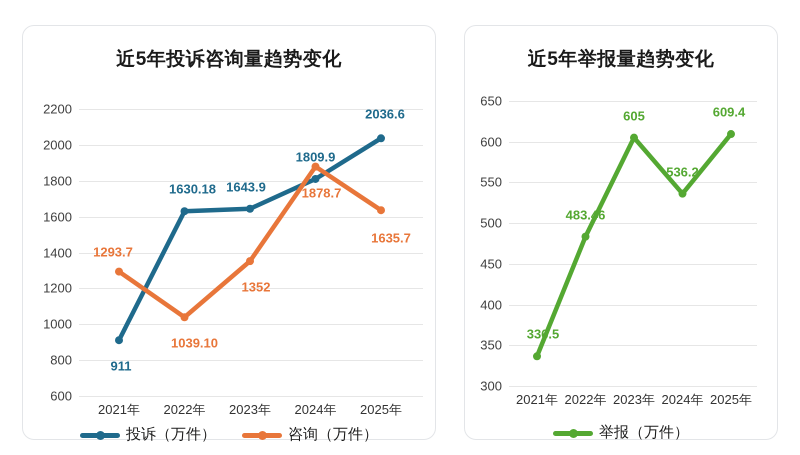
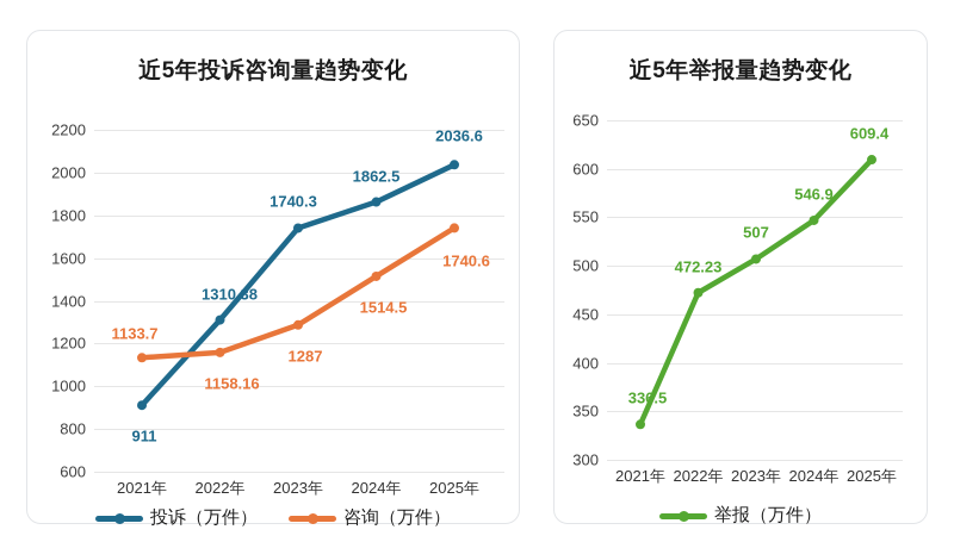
近5年投诉咨询量趋势变化/咨询（万件）/2021年: 1293.7 -> 1133.7
近5年投诉咨询量趋势变化/投诉（万件）/2022年: 1630.18 -> 1310.38
近5年投诉咨询量趋势变化/咨询（万件）/2022年: 1039.10 -> 1158.16
近5年投诉咨询量趋势变化/投诉（万件）/2023年: 1643.9 -> 1740.3
近5年投诉咨询量趋势变化/咨询（万件）/2023年: 1352 -> 1287
近5年投诉咨询量趋势变化/投诉（万件）/2024年: 1809.9 -> 1862.5
近5年投诉咨询量趋势变化/咨询（万件）/2024年: 1878.7 -> 1514.5
近5年投诉咨询量趋势变化/咨询（万件）/2025年: 1635.7 -> 1740.6
近5年举报量趋势变化/2022年: 483.46 -> 472.23
近5年举报量趋势变化/2023年: 605 -> 507
近5年举报量趋势变化/2024年: 536.2 -> 546.9
